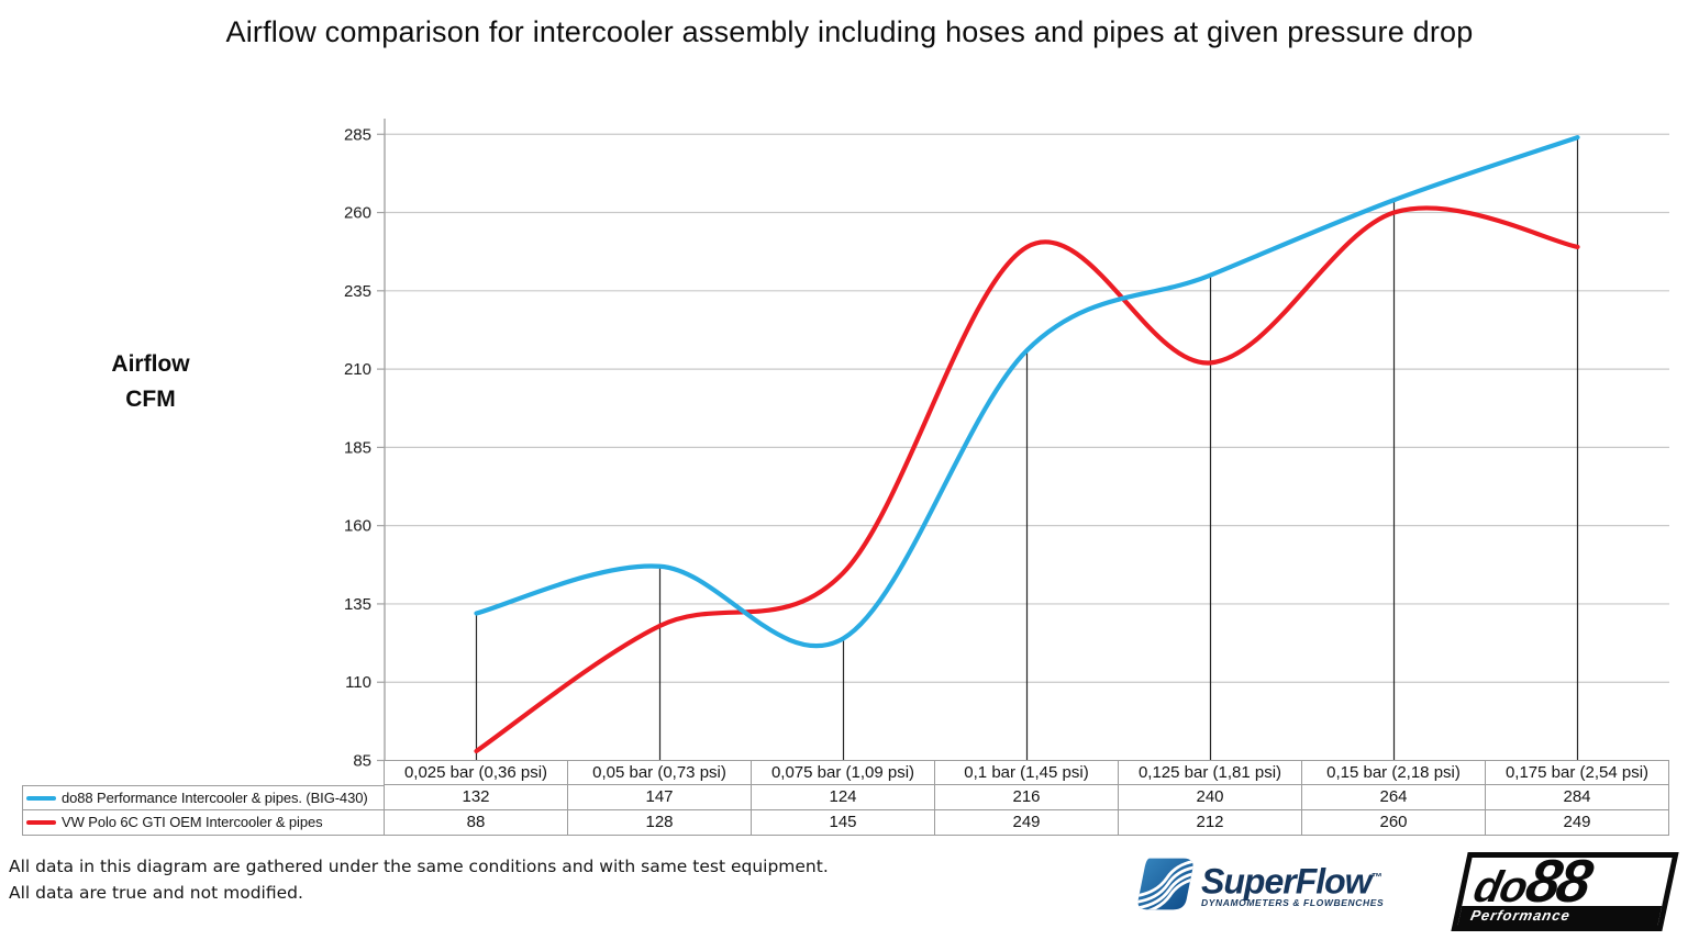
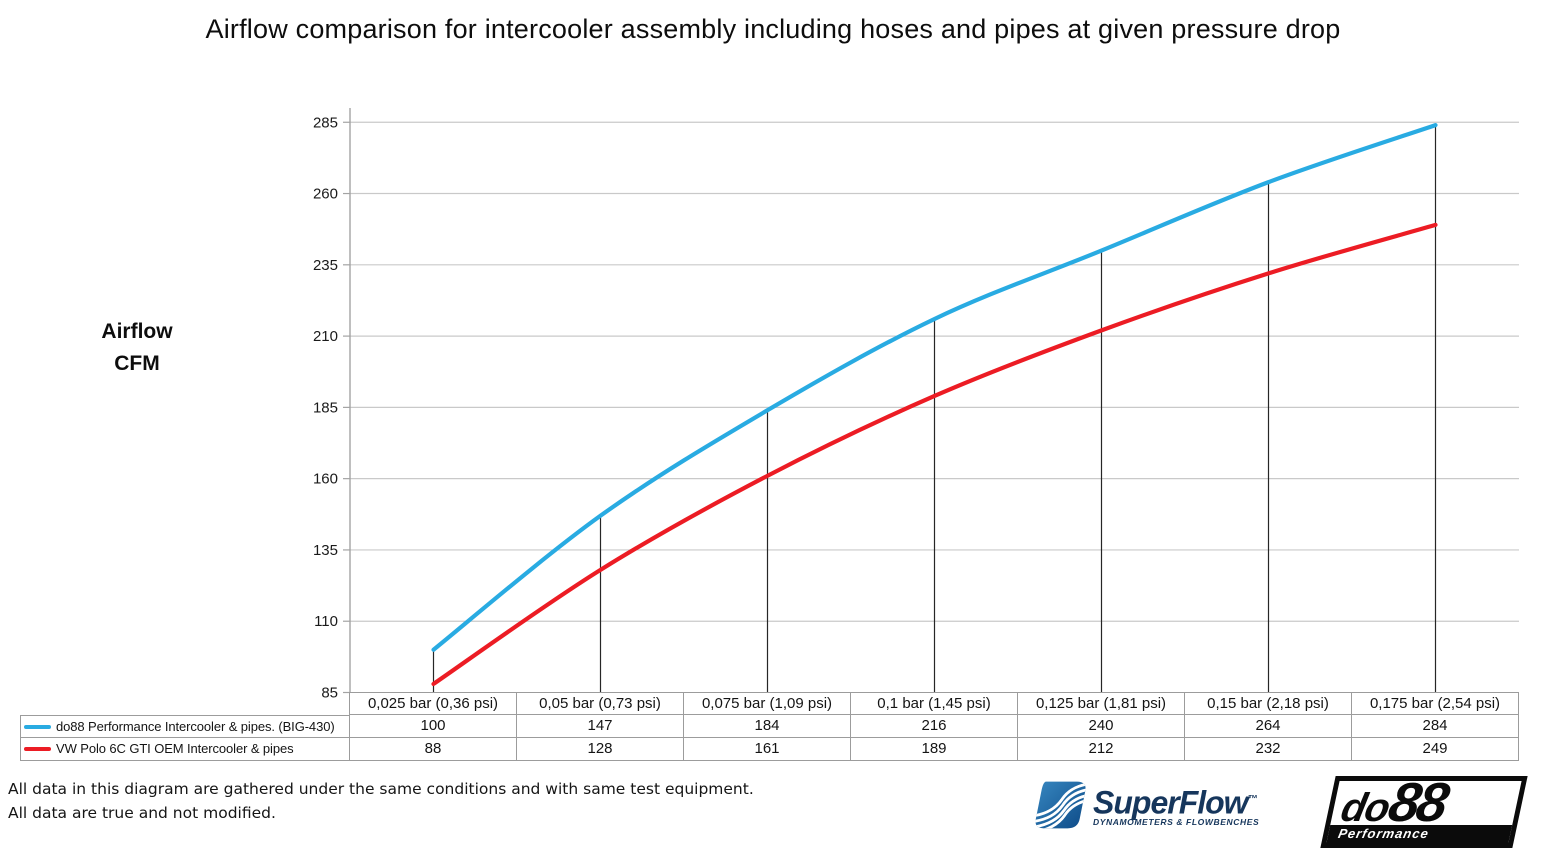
do88 Performance Intercooler & pipes. (BIG-430)/0,025 bar (0,36 psi): 132 -> 100
do88 Performance Intercooler & pipes. (BIG-430)/0,075 bar (1,09 psi): 124 -> 184
VW Polo 6C GTI OEM Intercooler & pipes/0,075 bar (1,09 psi): 145 -> 161
VW Polo 6C GTI OEM Intercooler & pipes/0,1 bar (1,45 psi): 249 -> 189
VW Polo 6C GTI OEM Intercooler & pipes/0,15 bar (2,18 psi): 260 -> 232
